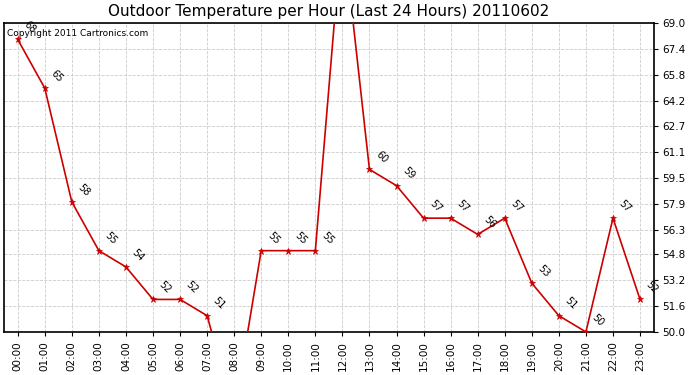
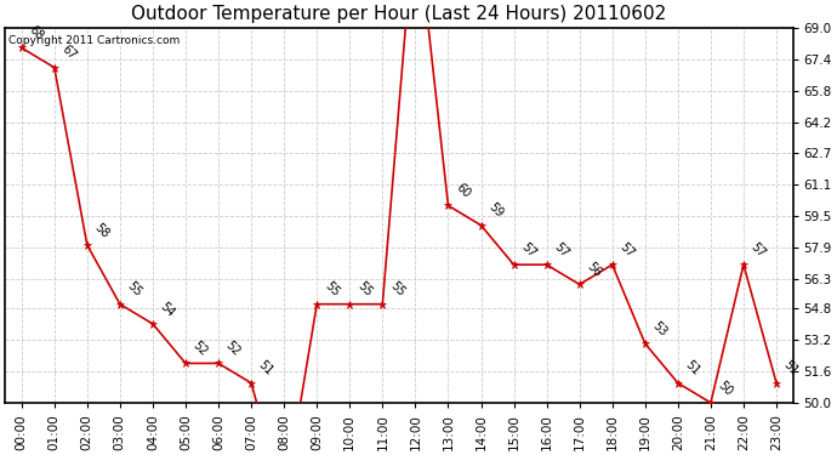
01:00: 65 -> 67
23:00: 52 -> 51
